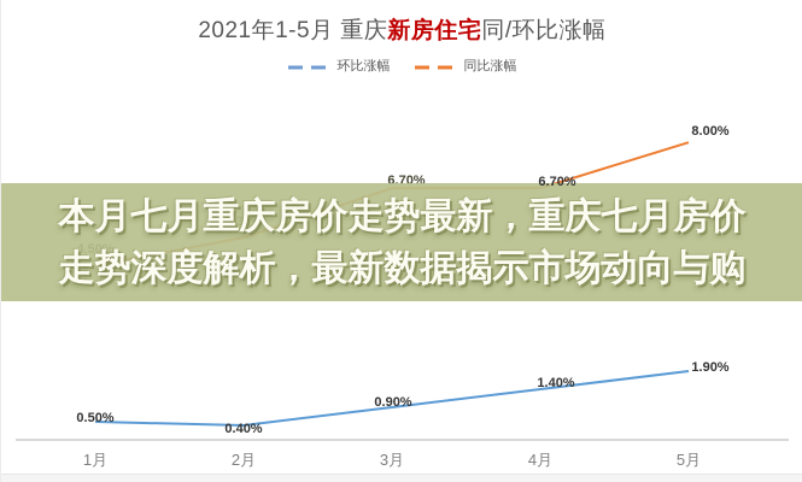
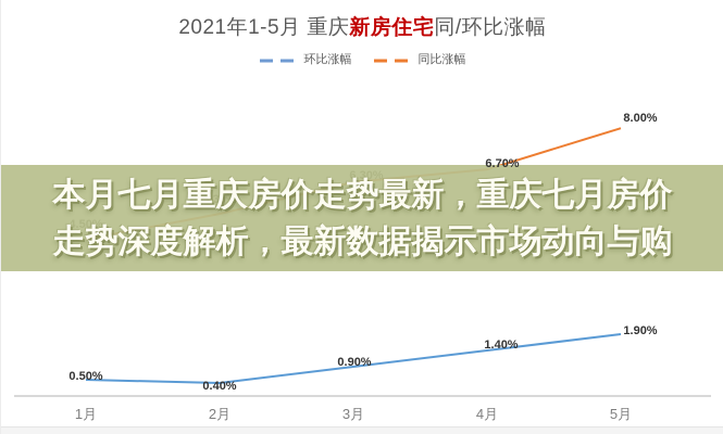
同比涨幅/3月: 6.70% -> 6.30%
